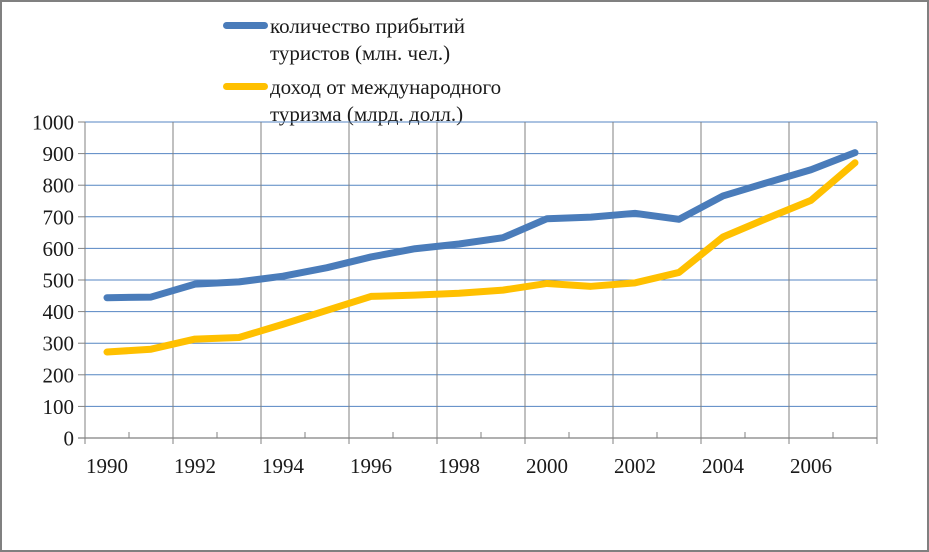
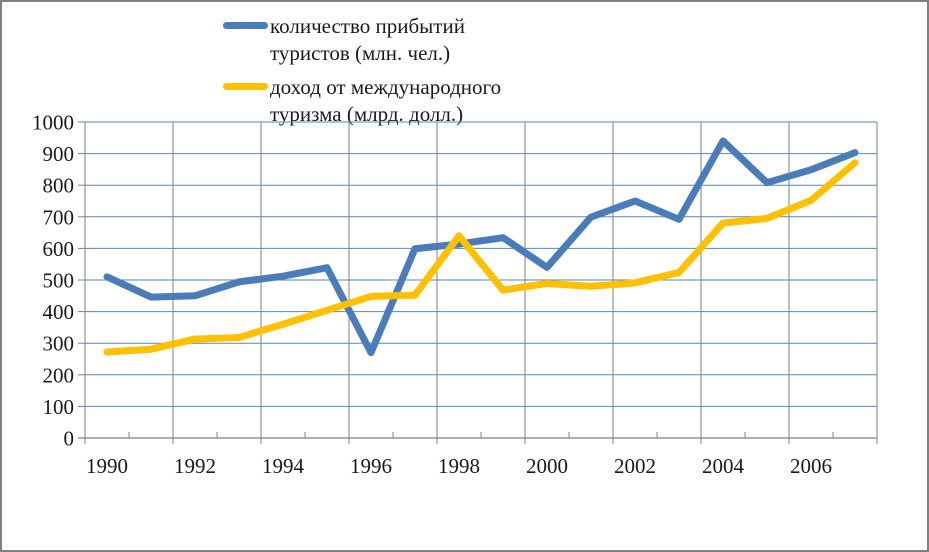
количество прибытий туристов (млн. чел.)/1990: 440 -> 510
количество прибытий туристов (млн. чел.)/1992: 490 -> 450
количество прибытий туристов (млн. чел.)/1996: 570 -> 270
доход от международного туризма (млрд. долл.)/1998: 460 -> 640
количество прибытий туристов (млн. чел.)/2000: 690 -> 540
количество прибытий туристов (млн. чел.)/2002: 710 -> 750
количество прибытий туристов (млн. чел.)/2004: 770 -> 940
доход от международного туризма (млрд. долл.)/2004: 640 -> 680
